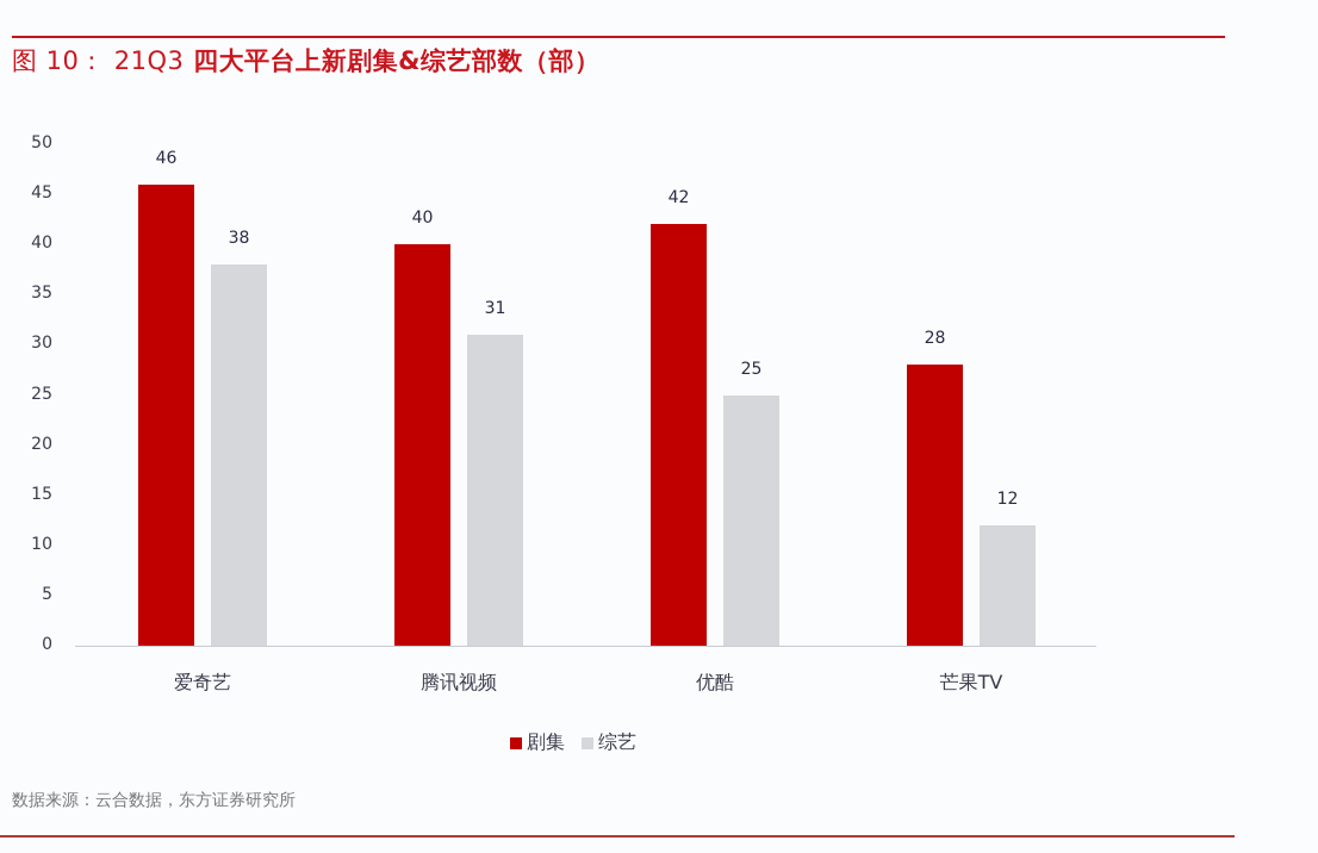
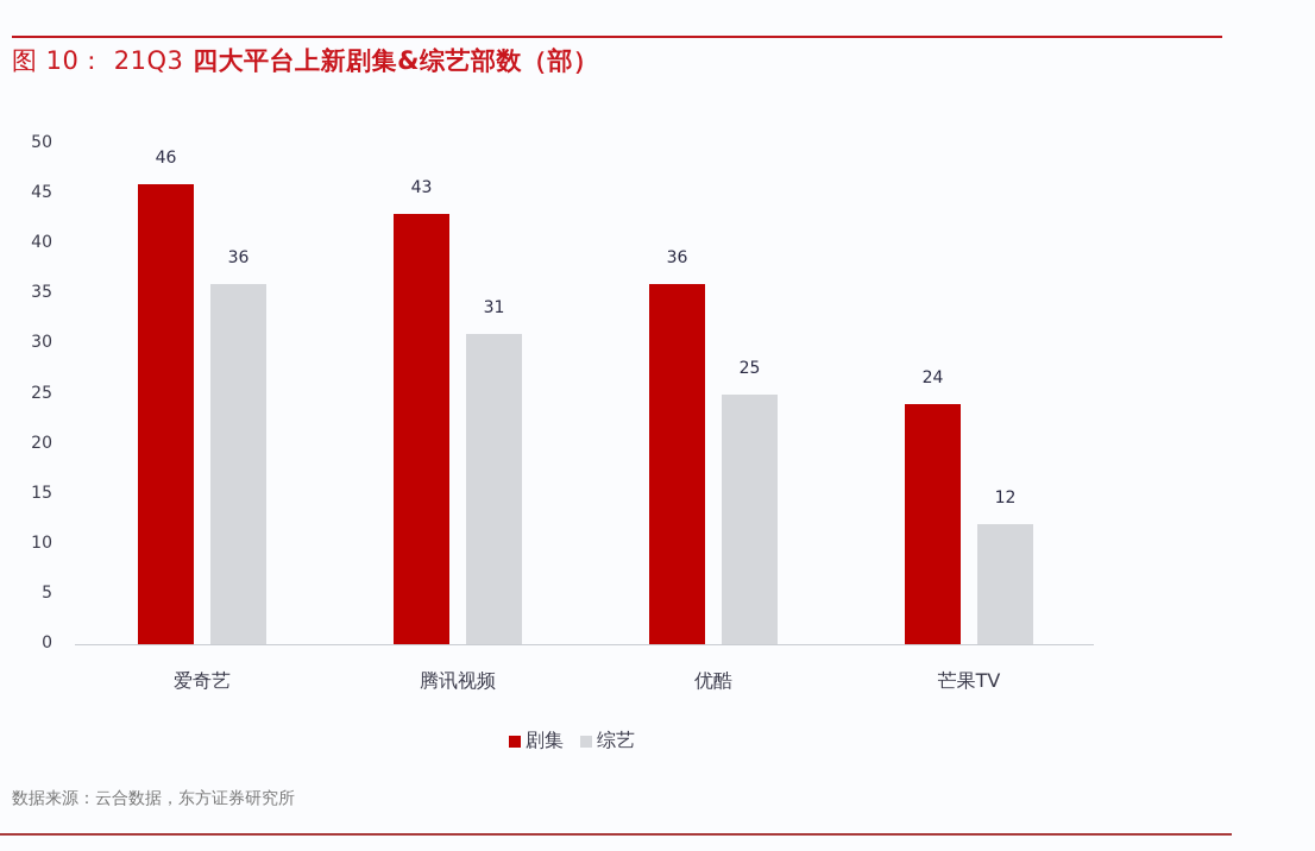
综艺/爱奇艺: 38 -> 36
剧集/腾讯视频: 40 -> 43
剧集/优酷: 42 -> 36
剧集/芒果TV: 28 -> 24
